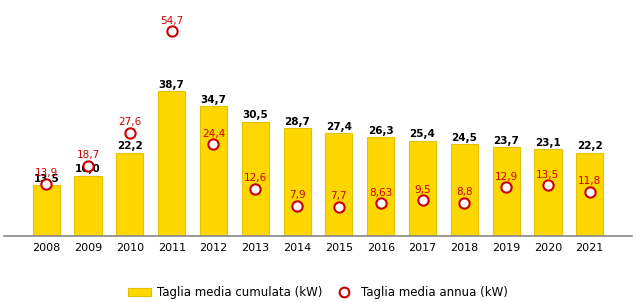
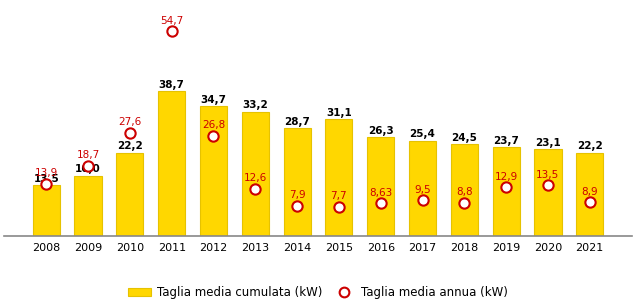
Taglia media annua (kW)/2012: 24,4 -> 26,8
Taglia media cumulata (kW)/2013: 30,5 -> 33,2
Taglia media cumulata (kW)/2015: 27,4 -> 31,1
Taglia media annua (kW)/2021: 11,8 -> 8,9
